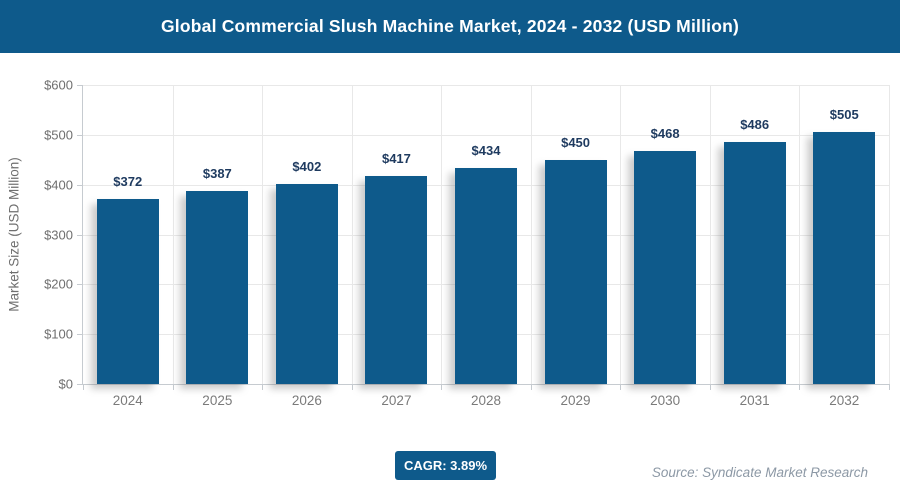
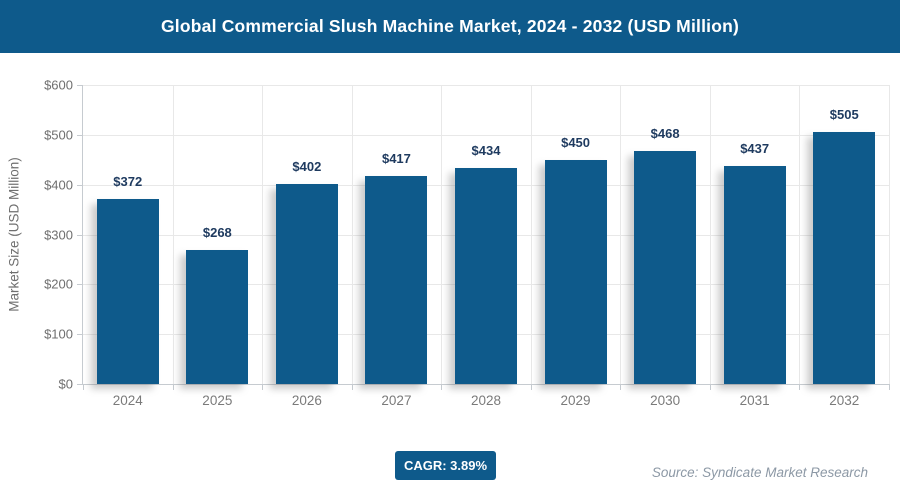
2025: $387 -> $268
2031: $486 -> $437
